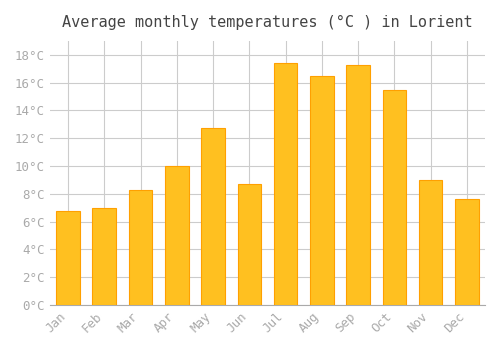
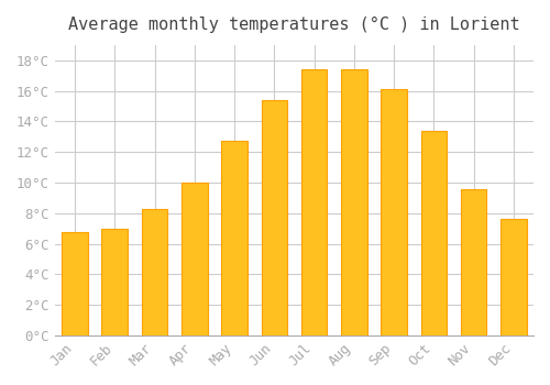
Jun: 8.7°C -> 15.4°C
Aug: 16.5°C -> 17.4°C
Sep: 17.3°C -> 16.1°C
Oct: 15.5°C -> 13.4°C
Nov: 9.0°C -> 9.6°C
